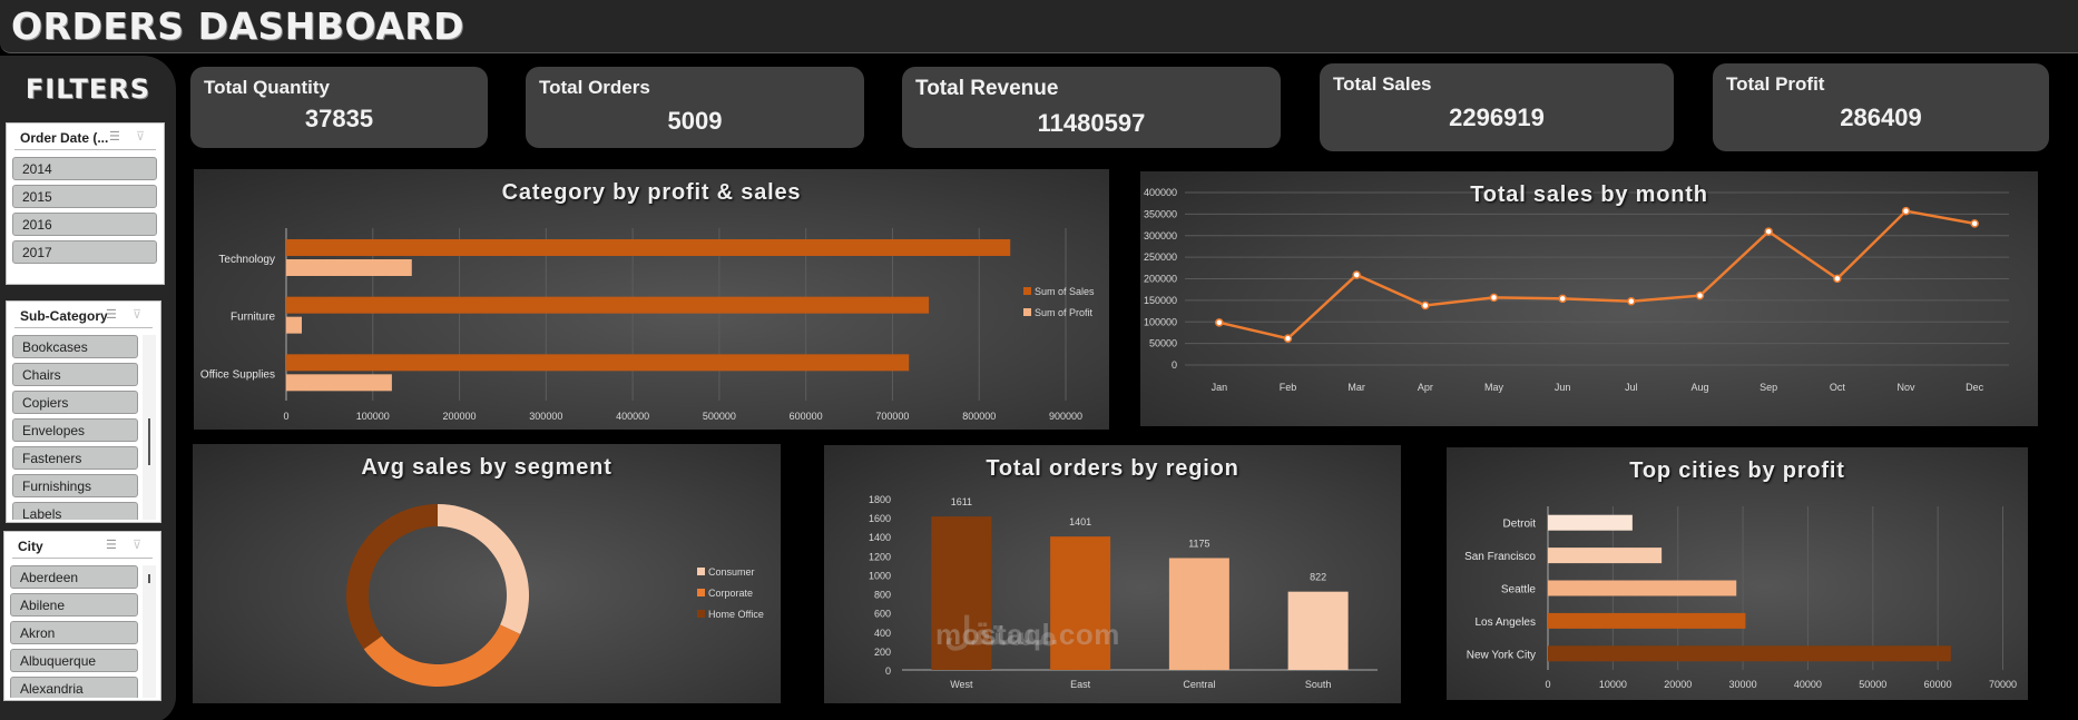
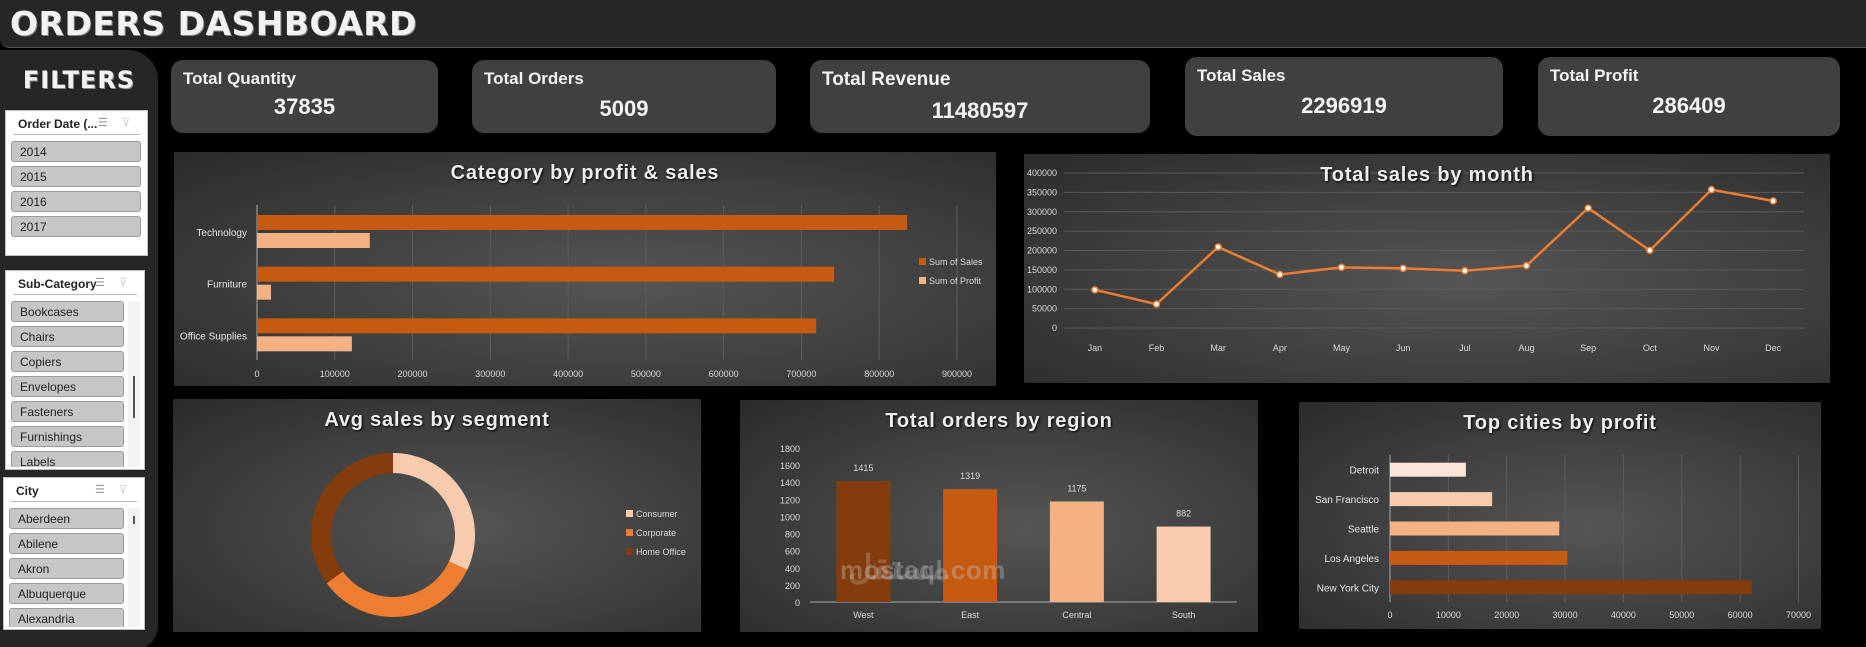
Total orders by region/West: 1611 -> 1415
Total orders by region/East: 1401 -> 1319
Total orders by region/South: 822 -> 882
